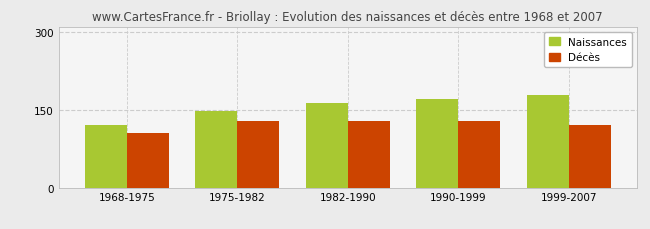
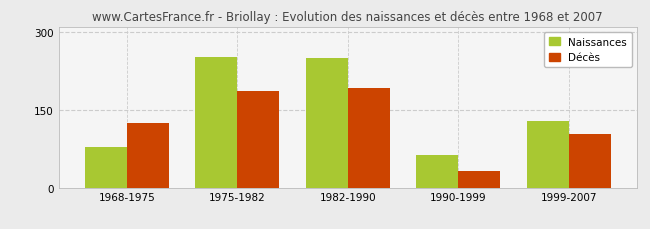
Naissances/1968-1975: 120 -> 78
Décès/1968-1975: 105 -> 124
Naissances/1975-1982: 147 -> 252
Décès/1975-1982: 128 -> 186
Naissances/1982-1990: 162 -> 250
Décès/1982-1990: 128 -> 192
Naissances/1990-1999: 170 -> 62
Décès/1990-1999: 128 -> 32
Naissances/1999-2007: 178 -> 128
Décès/1999-2007: 120 -> 104
